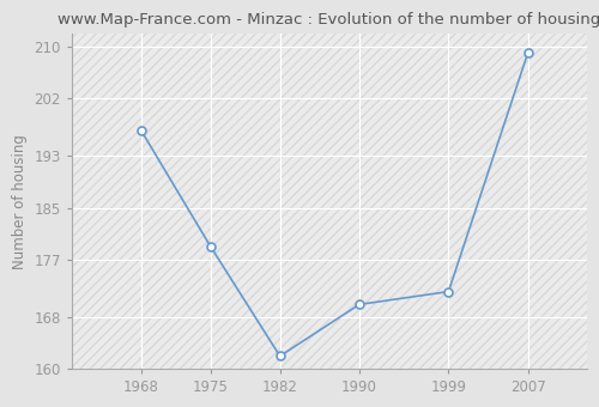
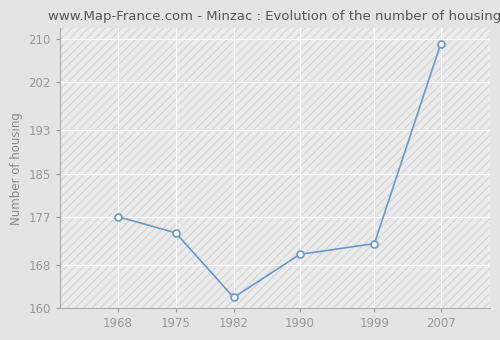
1968: 197 -> 177
1975: 179 -> 174
